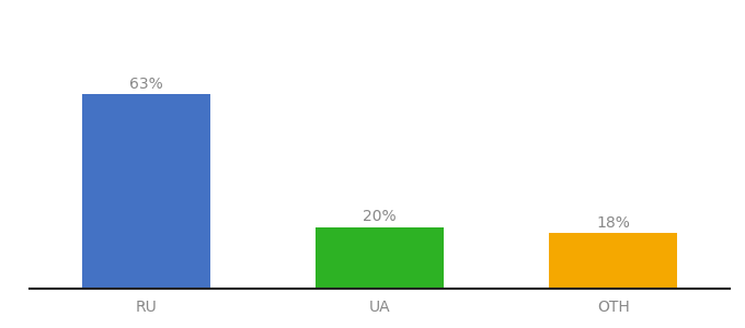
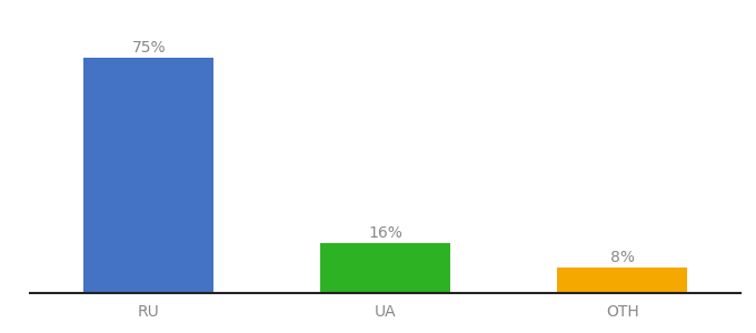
RU: 63% -> 75%
UA: 20% -> 16%
OTH: 18% -> 8%
